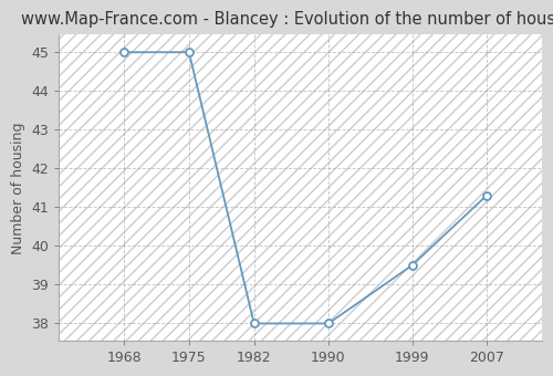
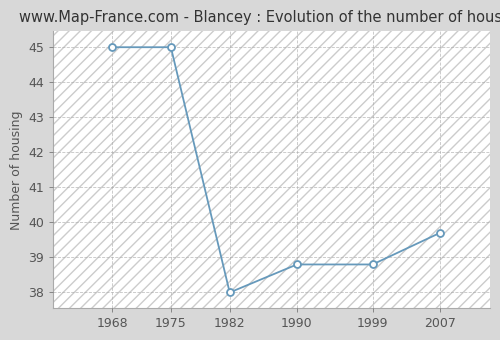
1990: 38.0 -> 38.8
1999: 39.5 -> 38.8
2007: 41.3 -> 39.7
